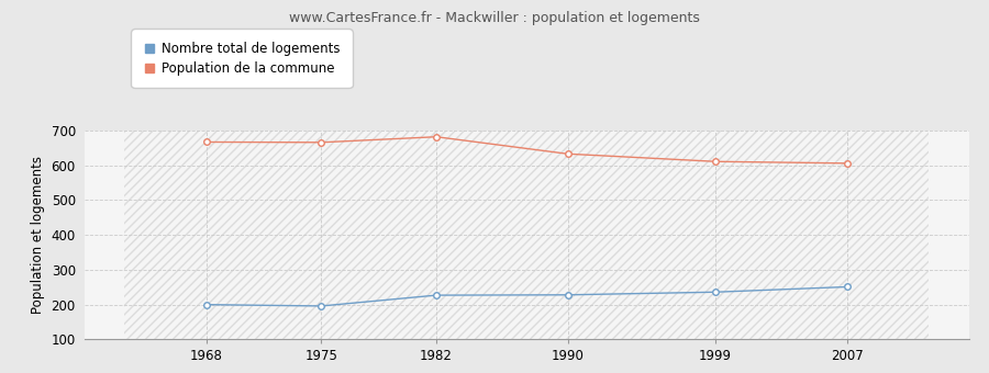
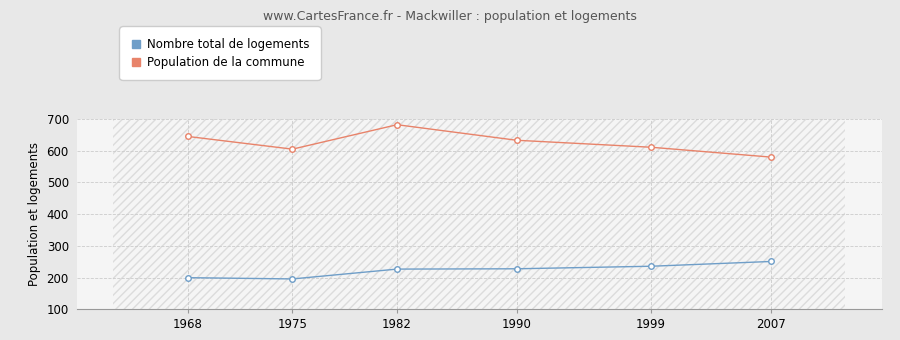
Population de la commune/1968: 667 -> 645
Population de la commune/1975: 666 -> 605
Population de la commune/2007: 606 -> 580
